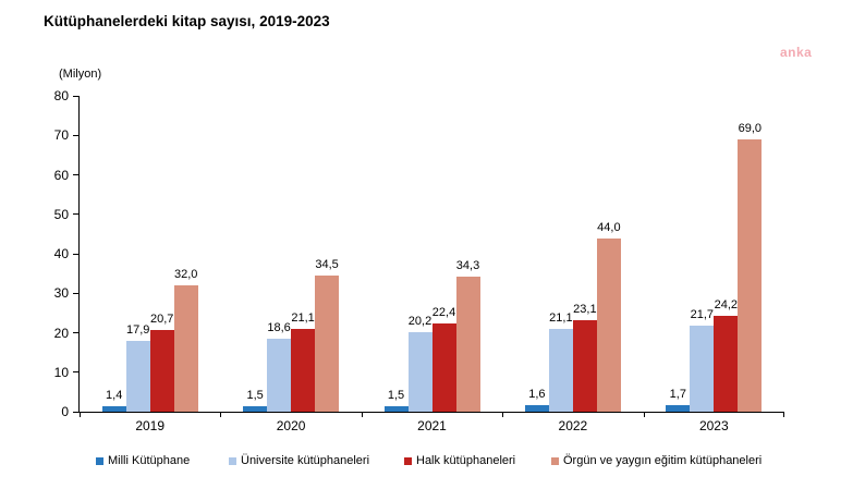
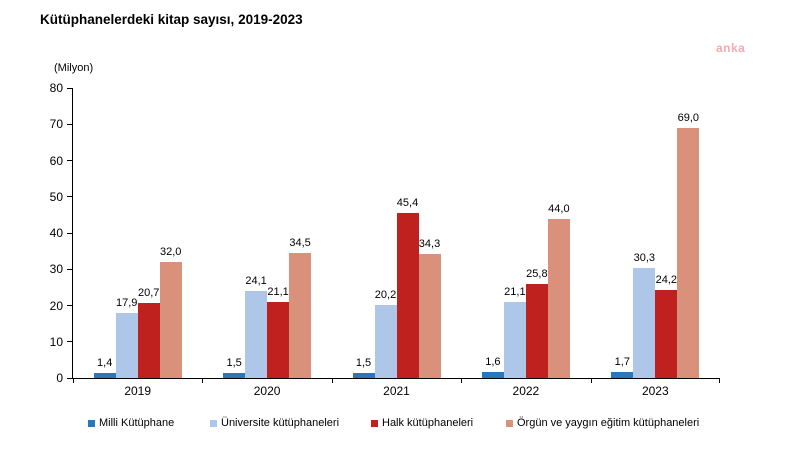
Üniversite kütüphaneleri/2020: 18,6 -> 24,1
Halk kütüphaneleri/2021: 22,4 -> 45,4
Halk kütüphaneleri/2022: 23,1 -> 25,8
Üniversite kütüphaneleri/2023: 21,7 -> 30,3
